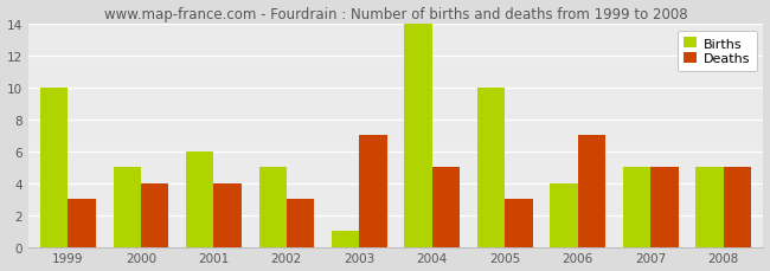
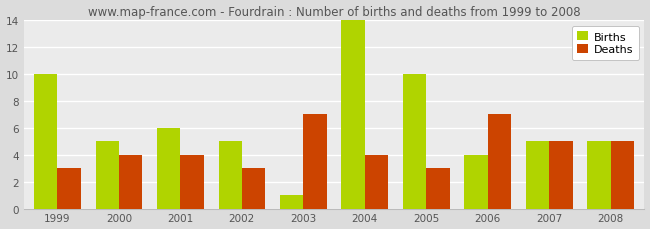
Deaths/2004: 5 -> 4
